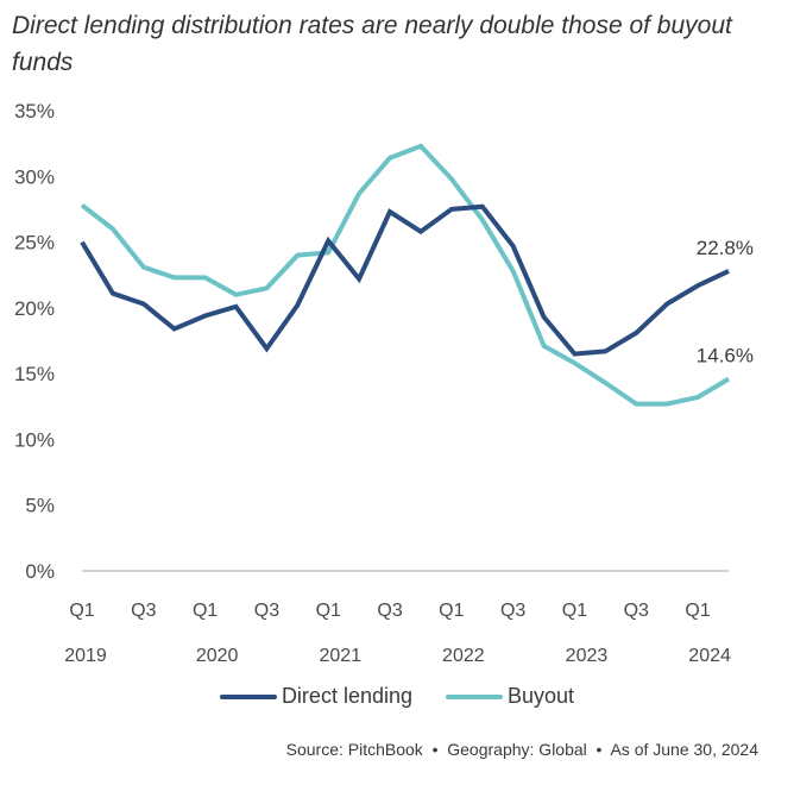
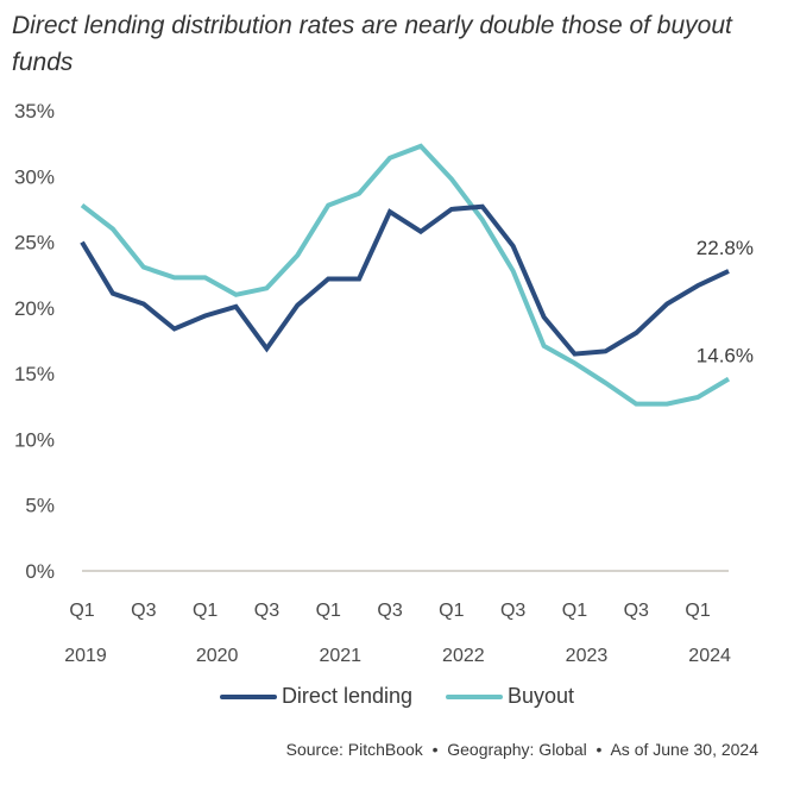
Direct lending/Q1 2021: 25.1% -> 22.2%
Buyout/Q1 2021: 24.2% -> 27.8%
